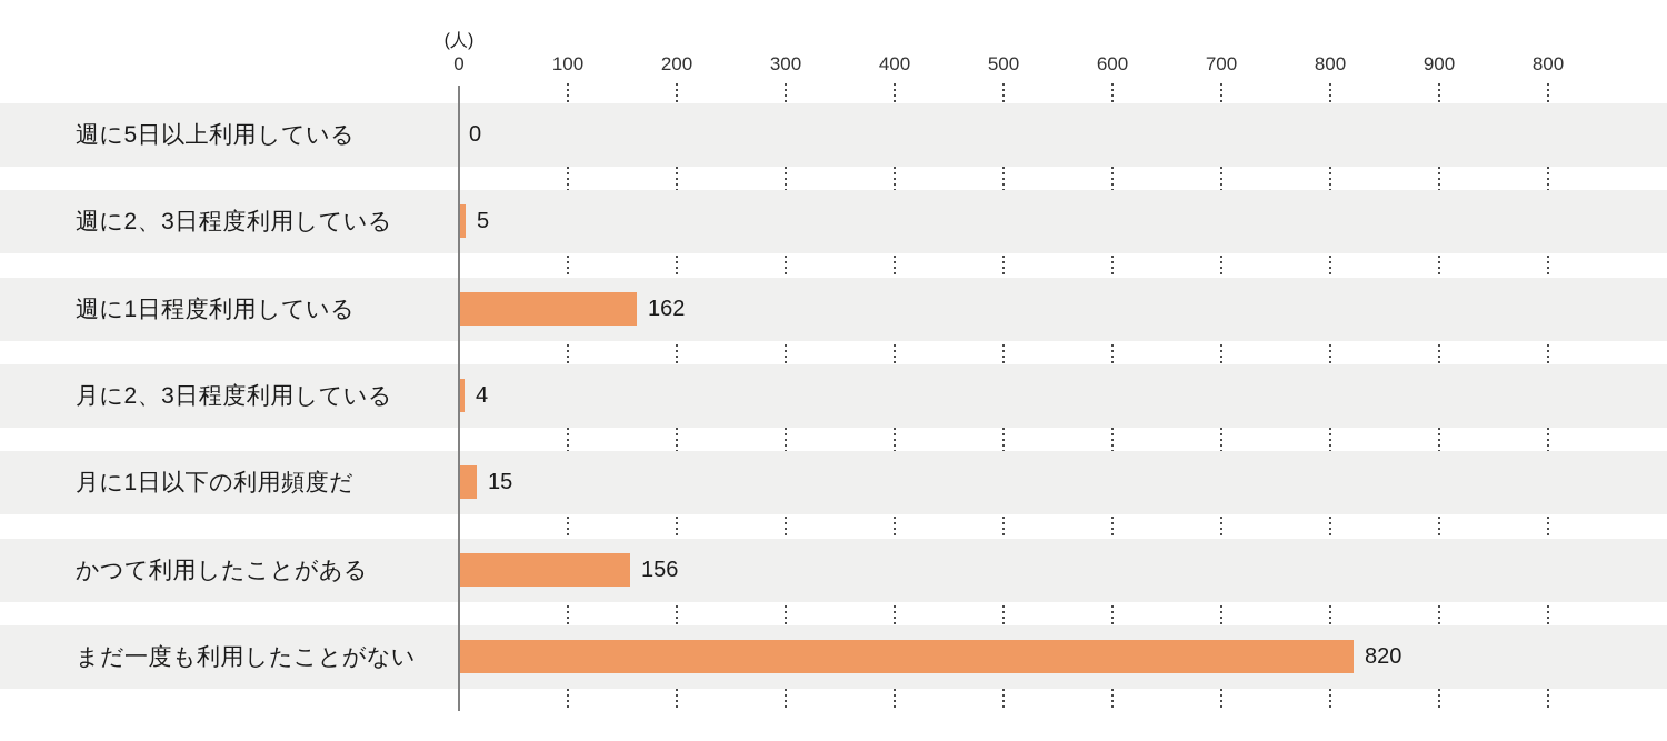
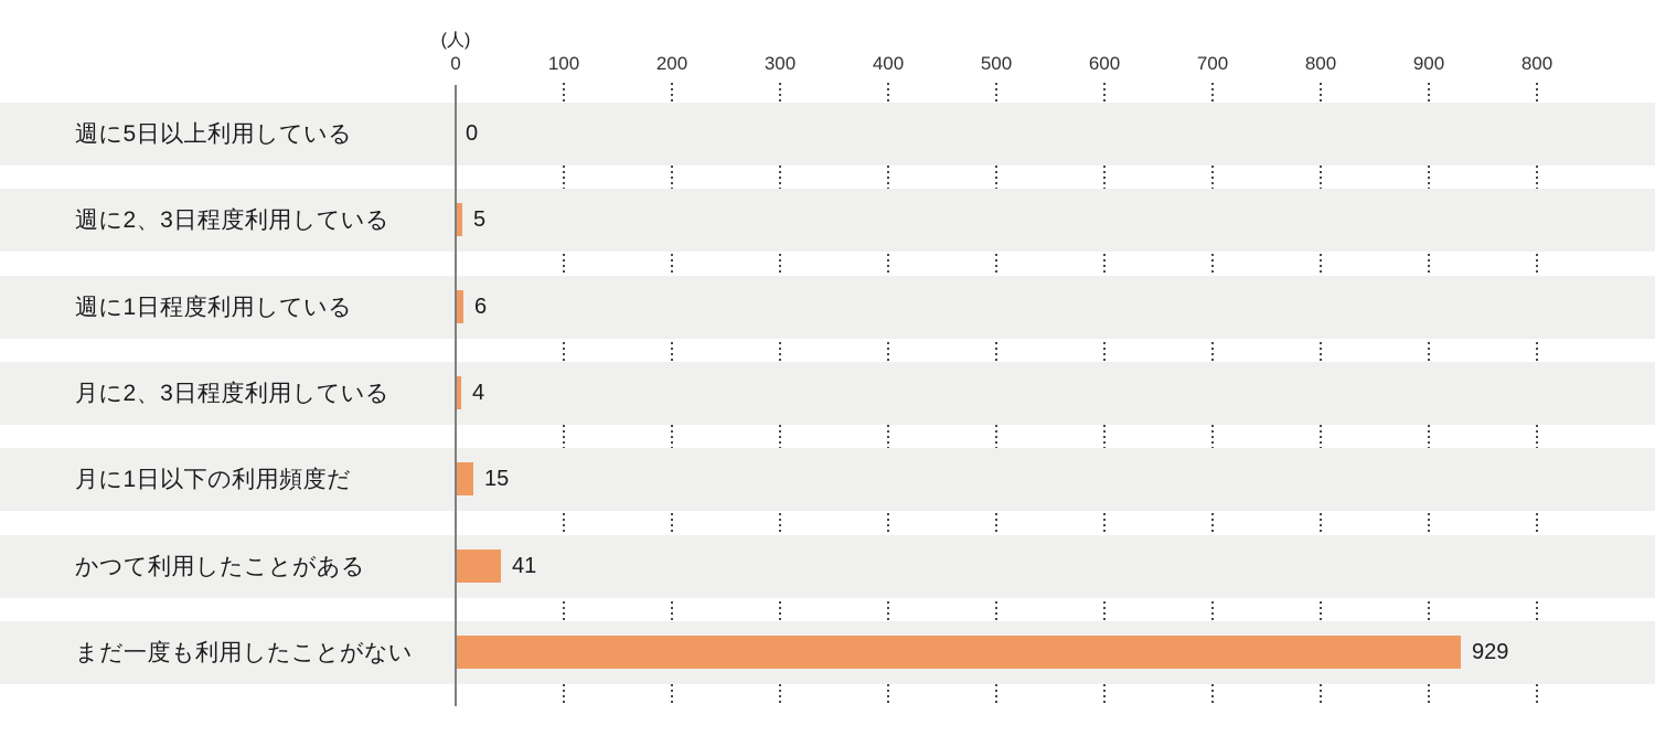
週に1日程度利用している: 162 -> 6
かつて利用したことがある: 156 -> 41
まだ一度も利用したことがない: 820 -> 929
